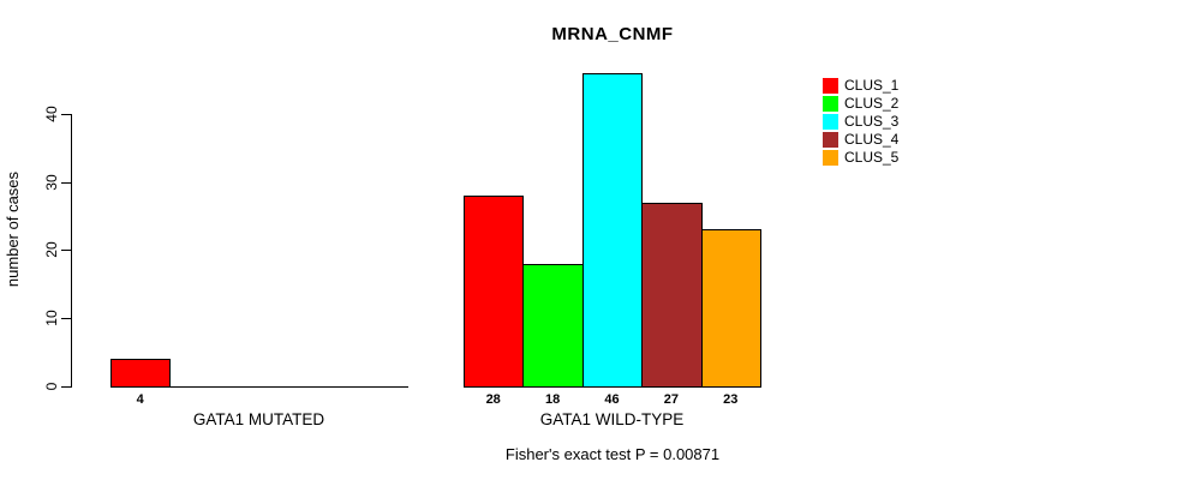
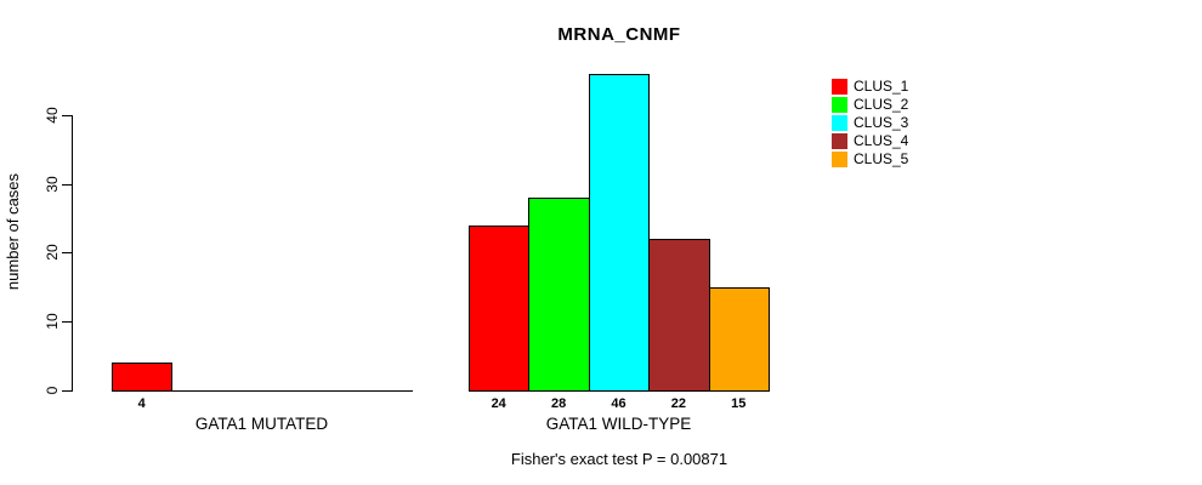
CLUS_1/GATA1 WILD-TYPE: 28 -> 24
CLUS_2/GATA1 WILD-TYPE: 18 -> 28
CLUS_4/GATA1 WILD-TYPE: 27 -> 22
CLUS_5/GATA1 WILD-TYPE: 23 -> 15
